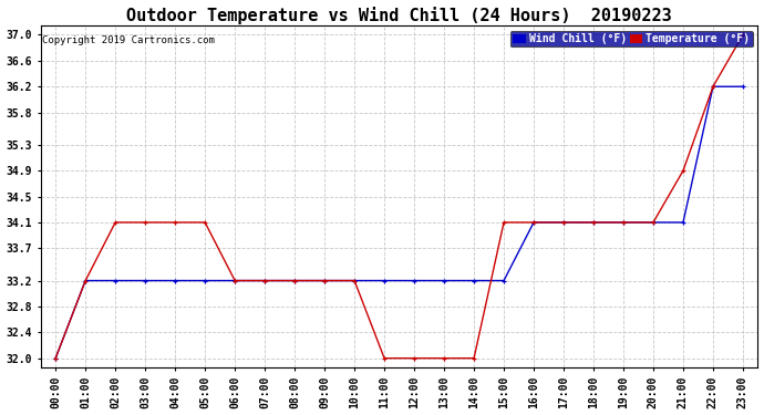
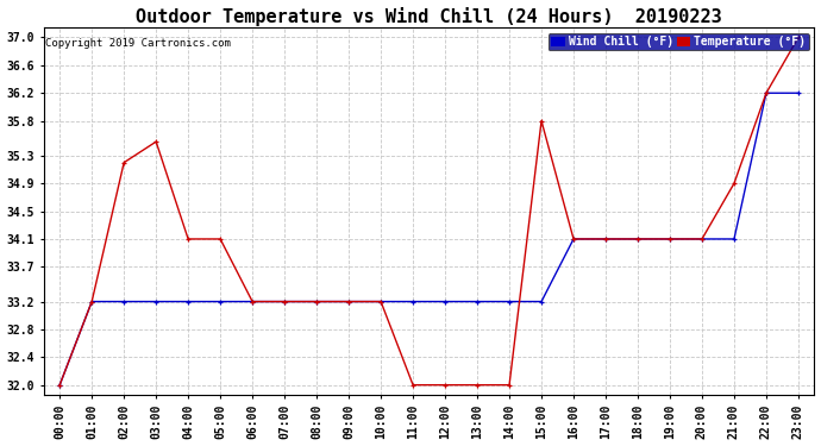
Temperature (°F)/02:00: 34.1 -> 35.2
Temperature (°F)/03:00: 34.1 -> 35.5
Temperature (°F)/15:00: 34.1 -> 35.8
